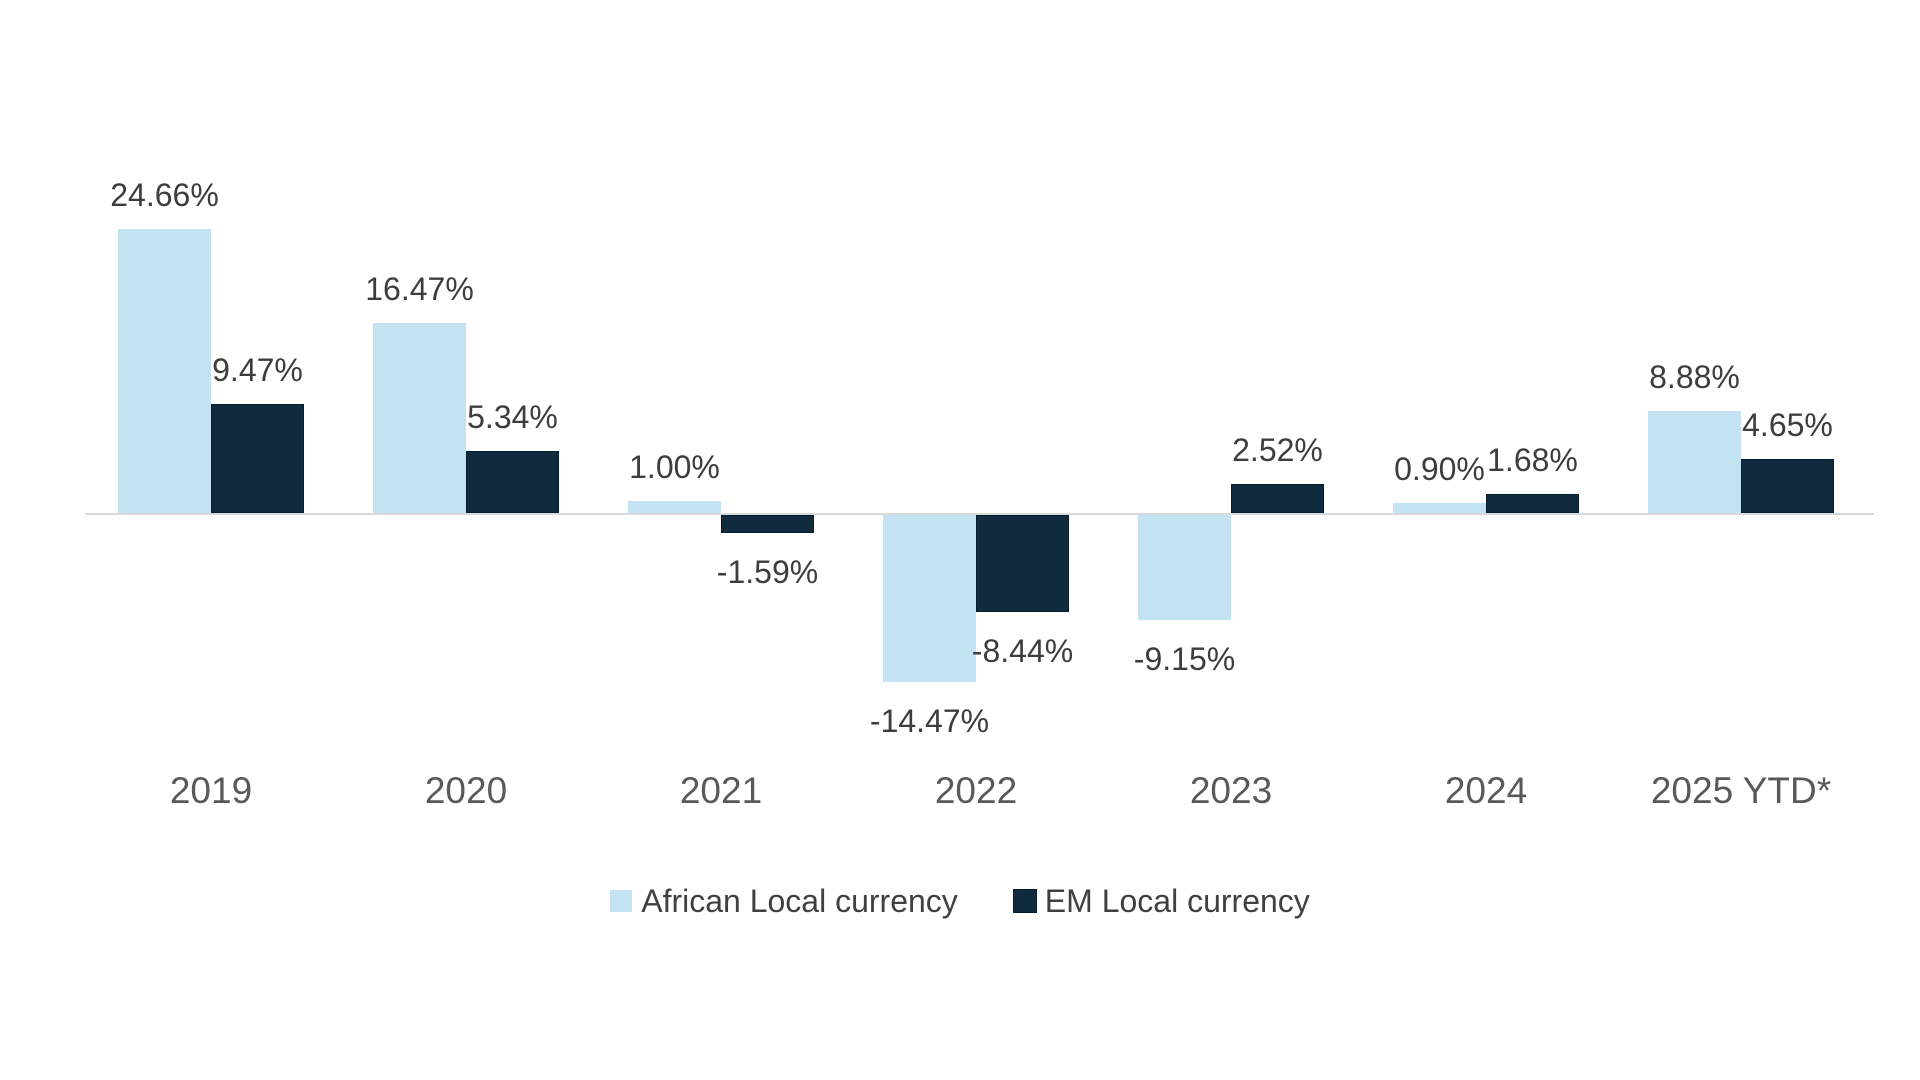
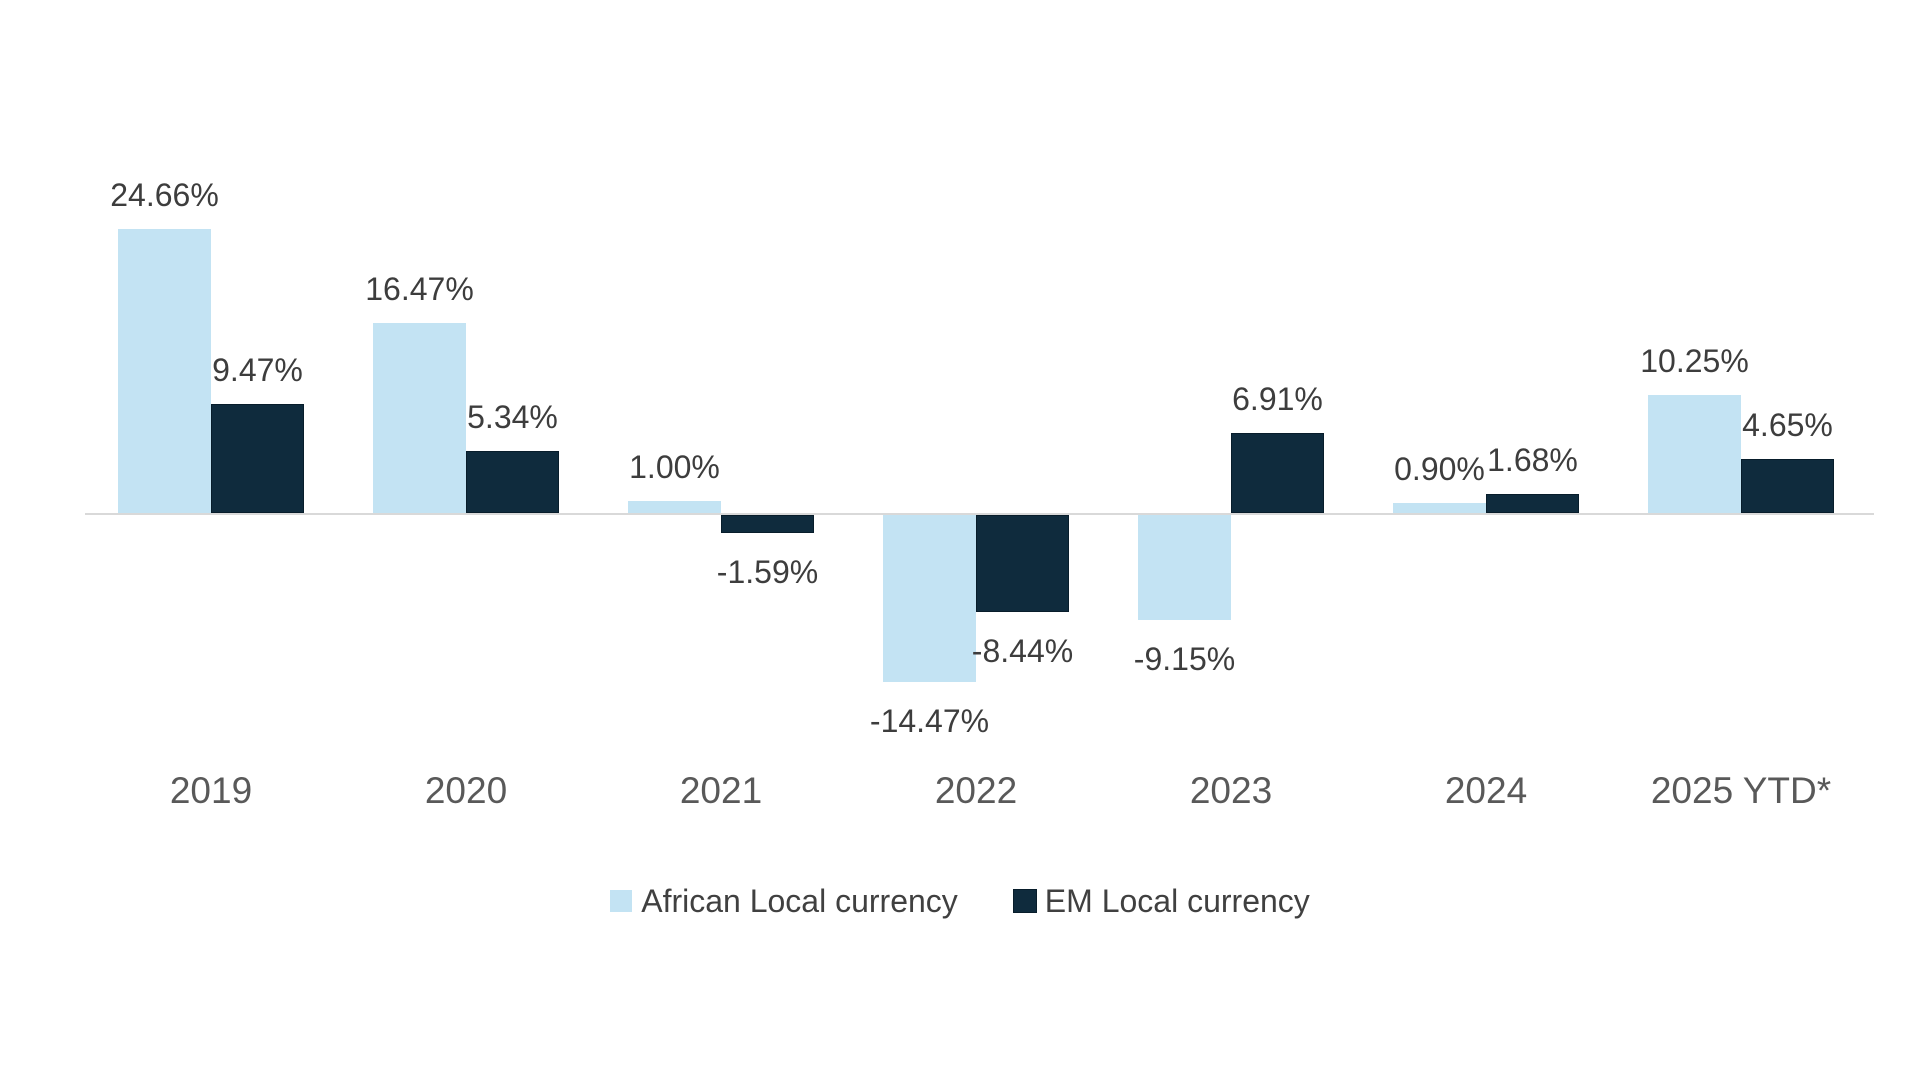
EM Local currency/2023: 2.52% -> 6.91%
African Local currency/2025 YTD*: 8.88% -> 10.25%
